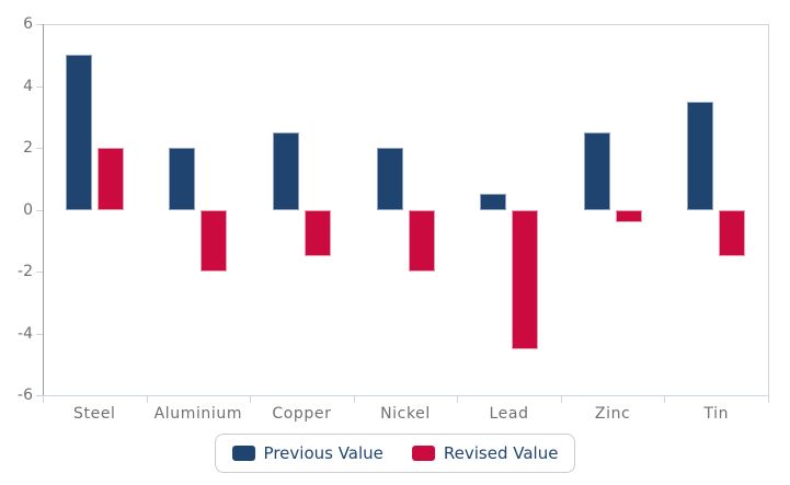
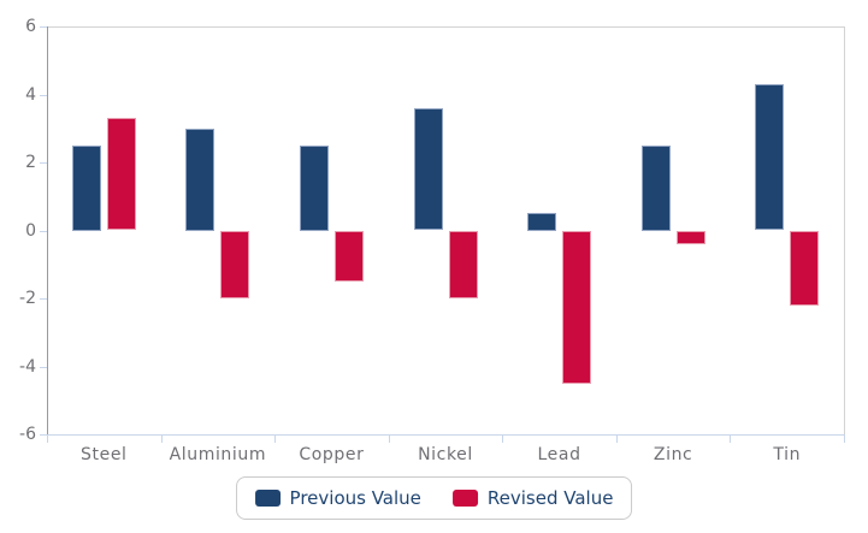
Previous Value/Steel: 5.0 -> 2.5
Revised Value/Steel: 2.0 -> 3.3
Previous Value/Aluminium: 2.0 -> 3.0
Previous Value/Nickel: 2.0 -> 3.6
Previous Value/Tin: 3.5 -> 4.3
Revised Value/Tin: -1.5 -> -2.2
